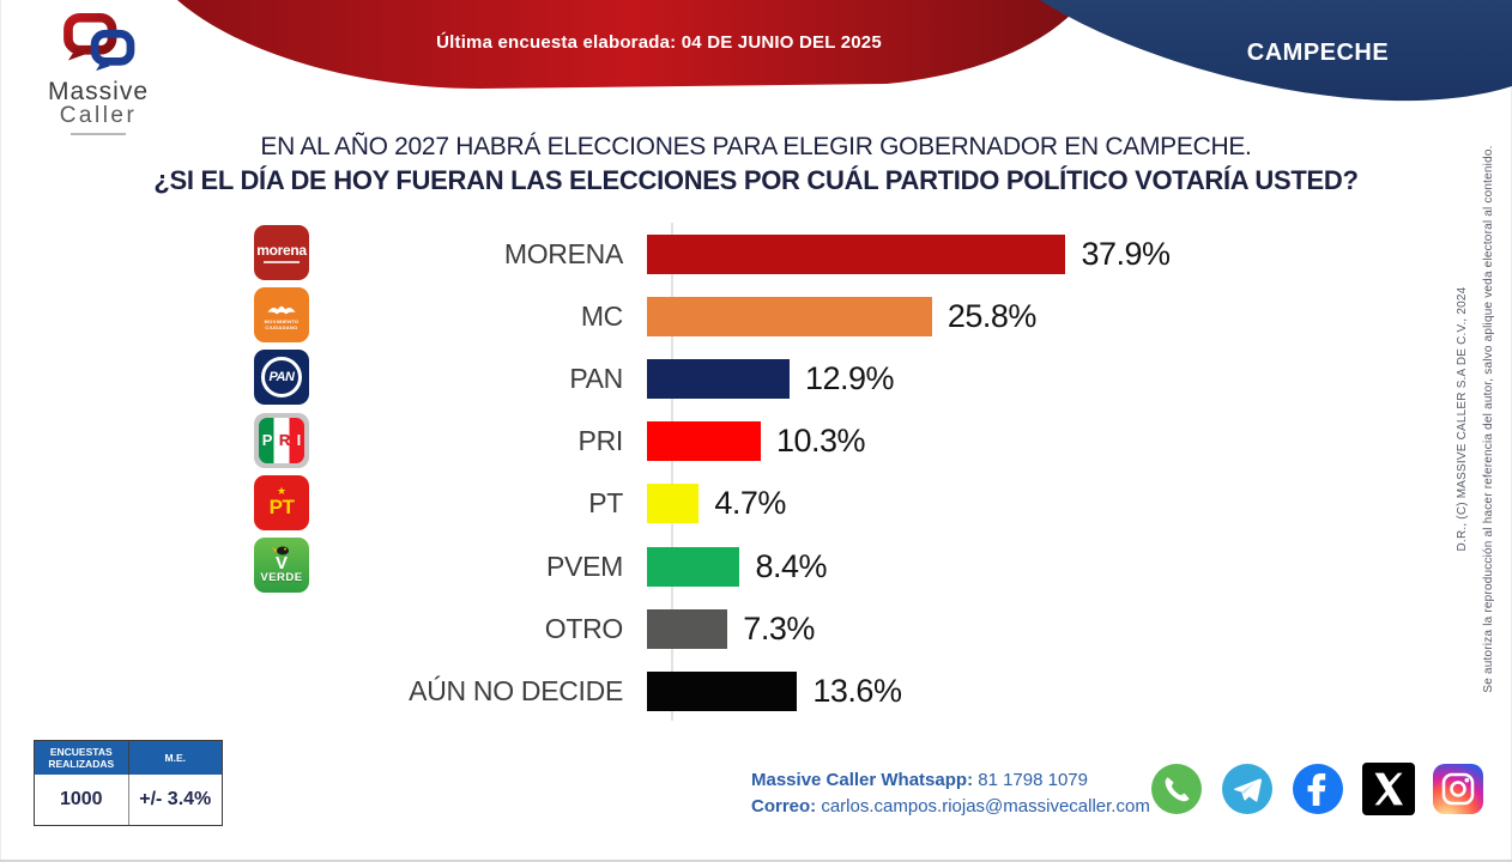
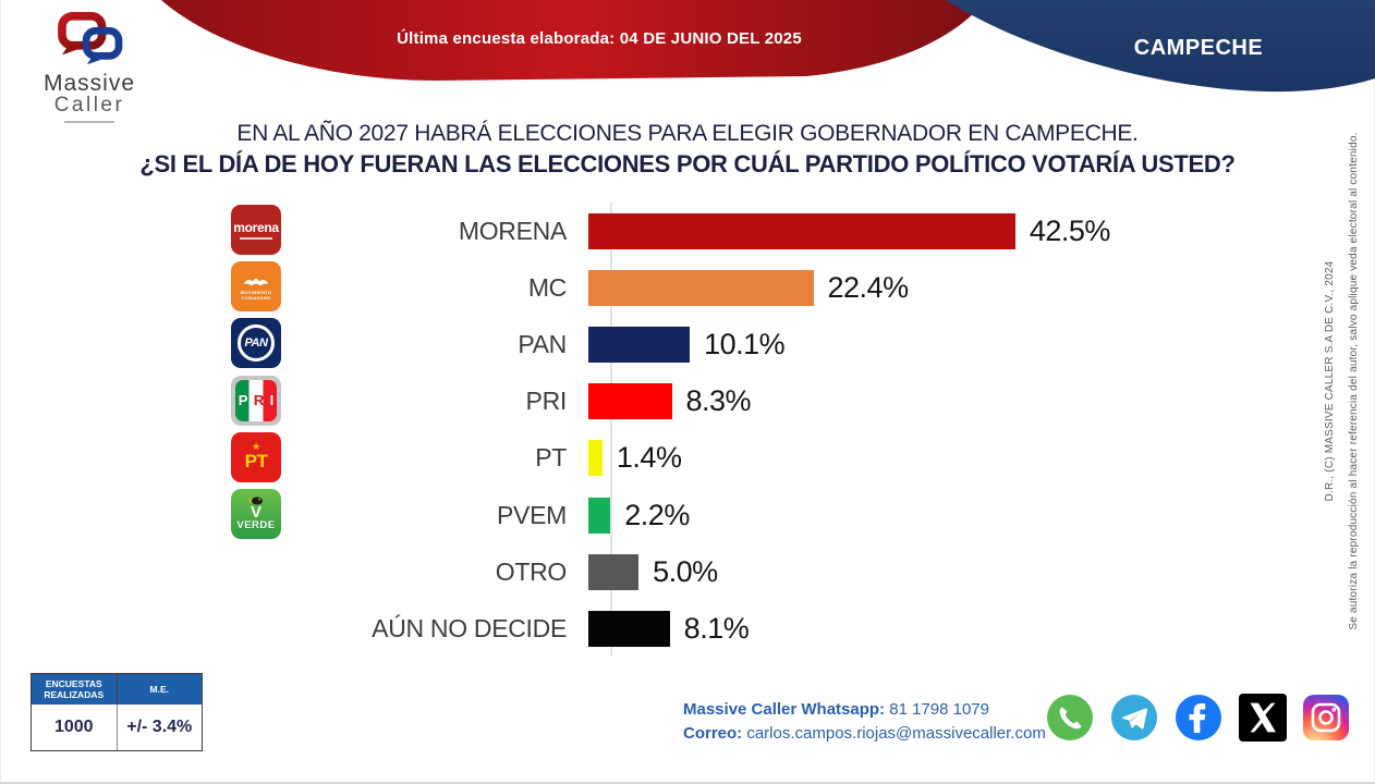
MORENA: 37.9% -> 42.5%
MC: 25.8% -> 22.4%
PAN: 12.9% -> 10.1%
PRI: 10.3% -> 8.3%
PT: 4.7% -> 1.4%
PVEM: 8.4% -> 2.2%
OTRO: 7.3% -> 5.0%
AÚN NO DECIDE: 13.6% -> 8.1%
